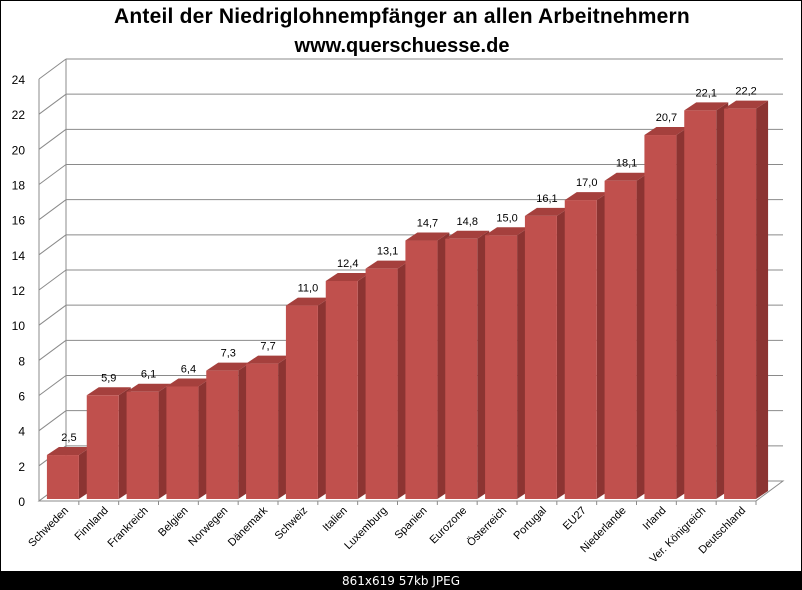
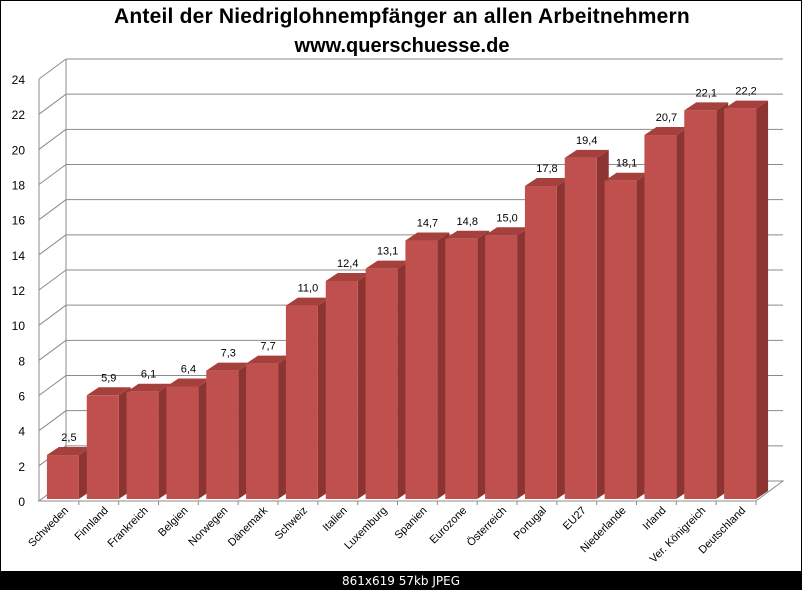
Portugal: 16,1 -> 17,8
EU27: 17,0 -> 19,4
